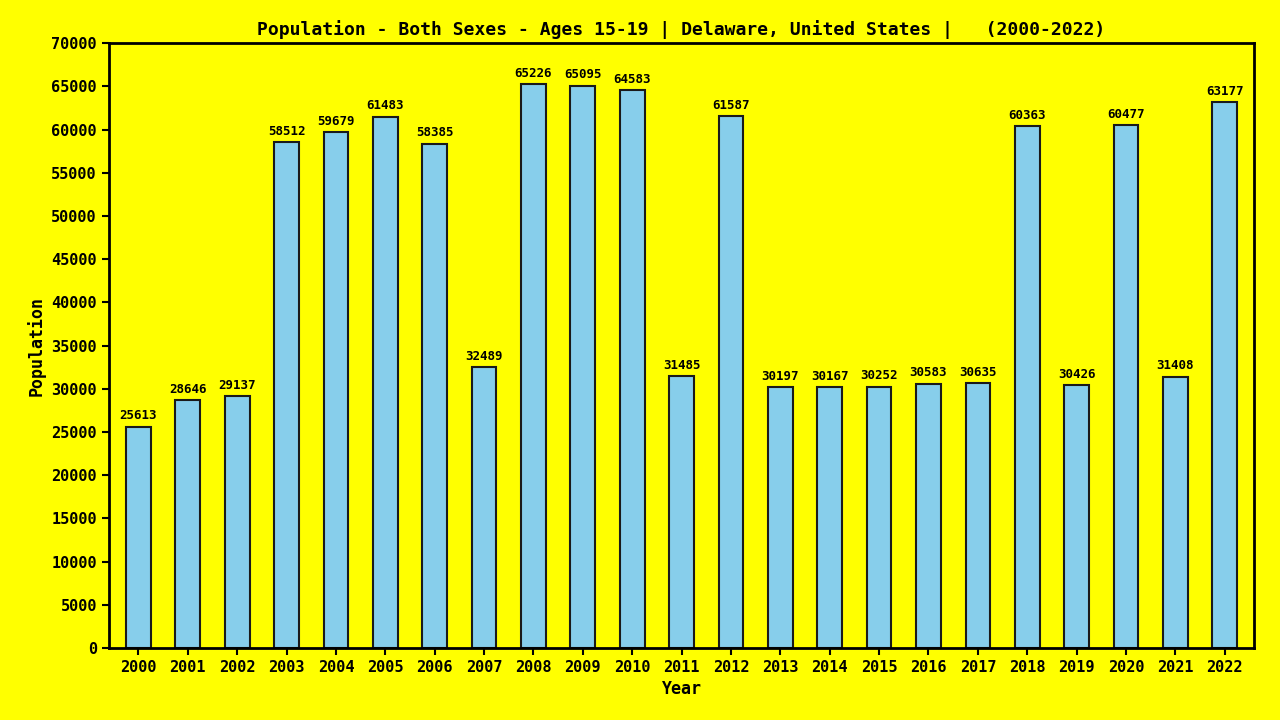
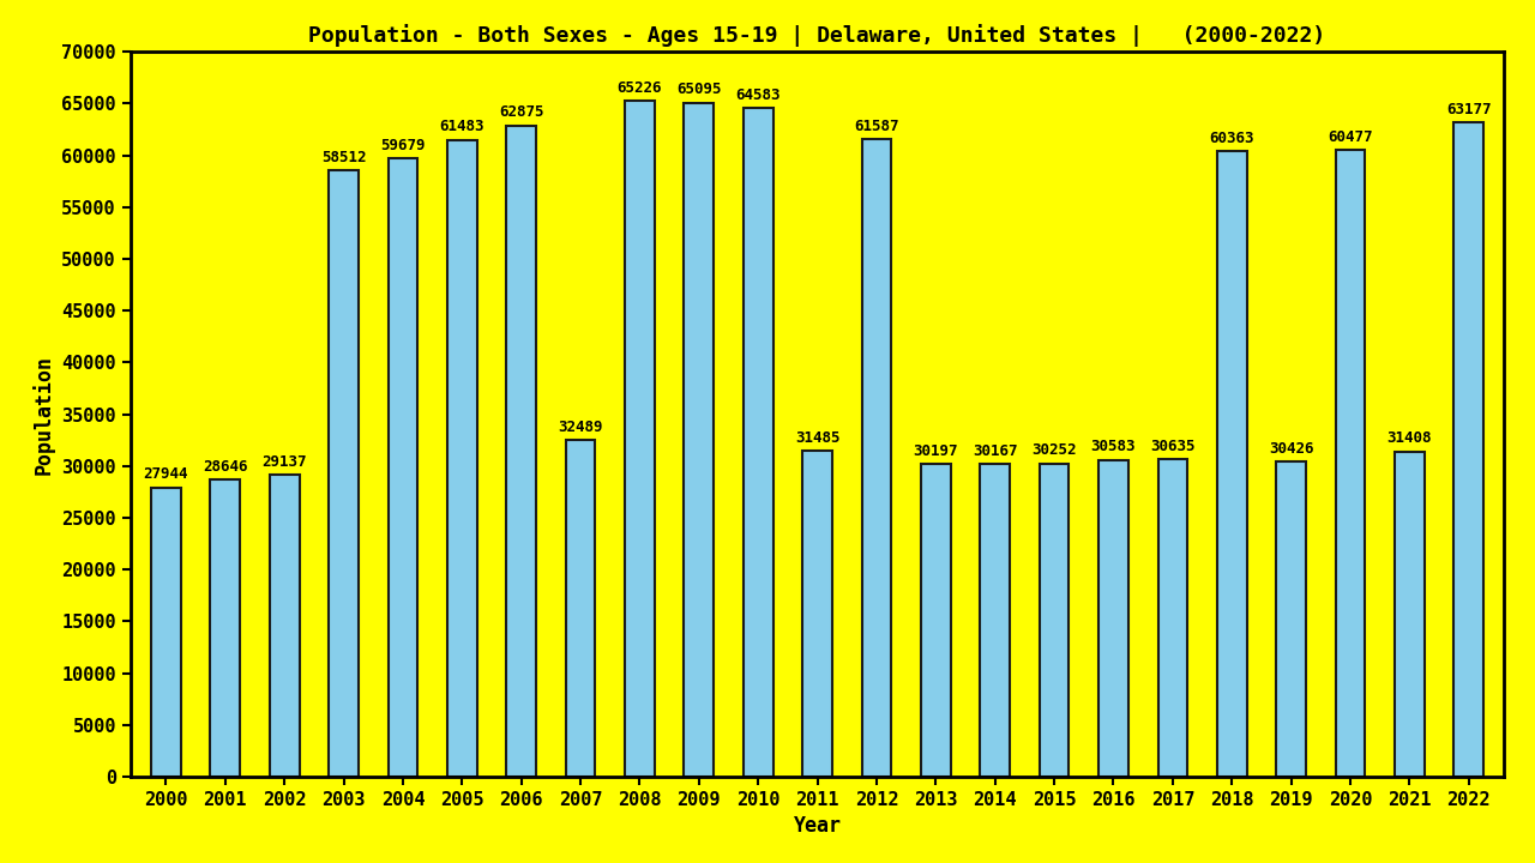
2000: 25613 -> 27944
2006: 58385 -> 62875
